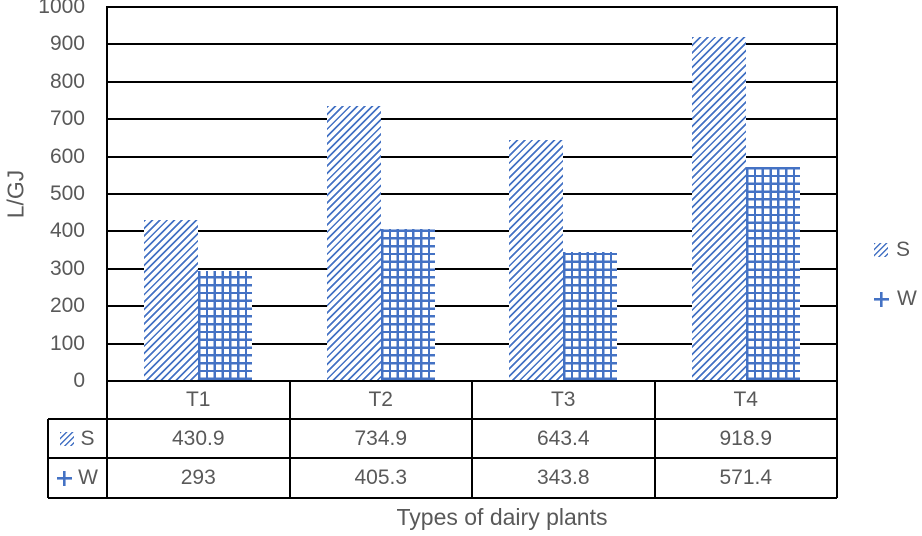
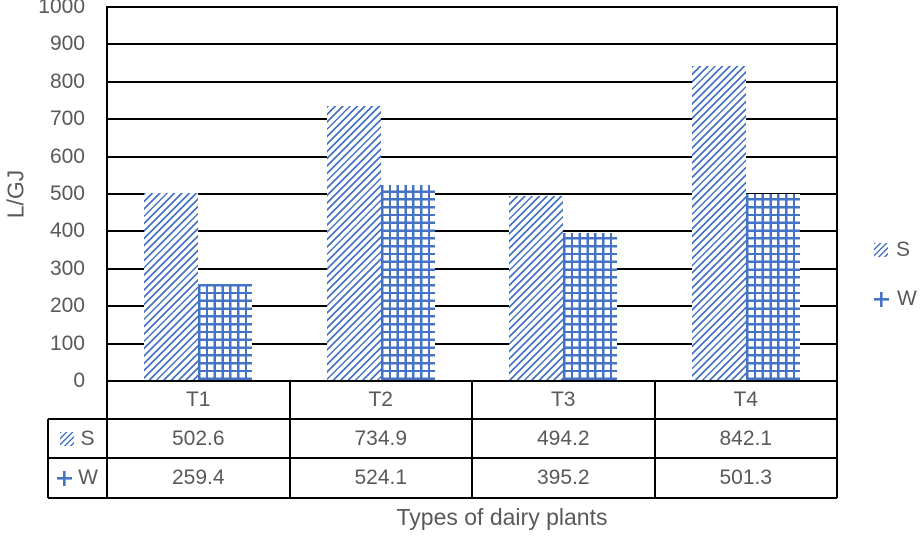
S/T1: 430.9 -> 502.6
W/T1: 293 -> 259.4
W/T2: 405.3 -> 524.1
S/T3: 643.4 -> 494.2
W/T3: 343.8 -> 395.2
S/T4: 918.9 -> 842.1
W/T4: 571.4 -> 501.3
